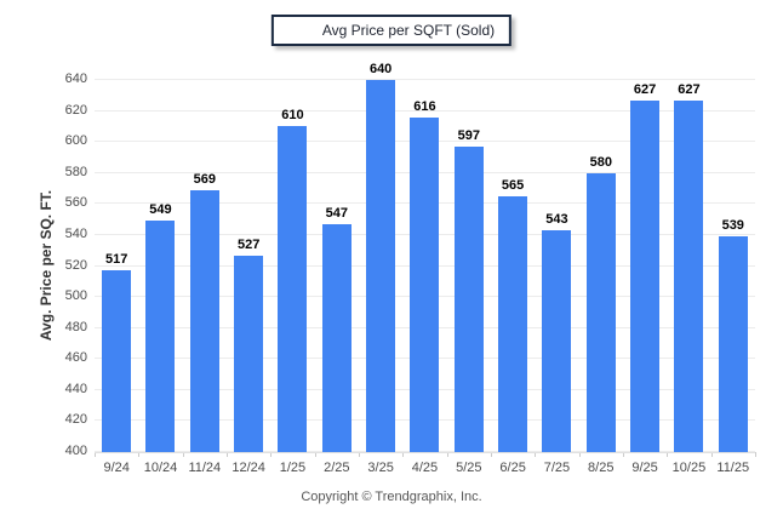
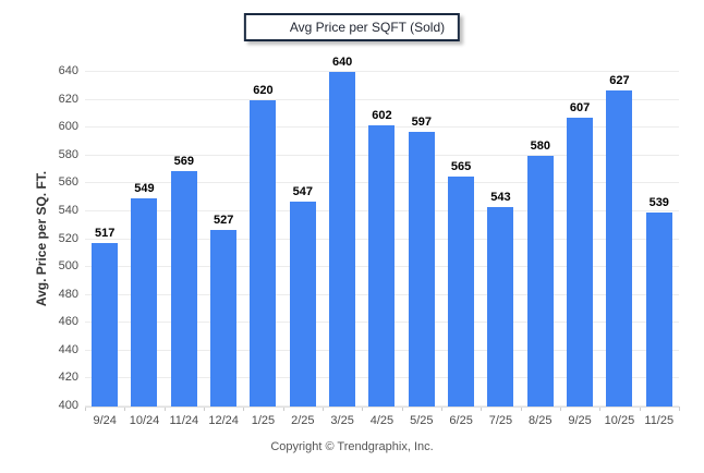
1/25: 610 -> 620
4/25: 616 -> 602
9/25: 627 -> 607
